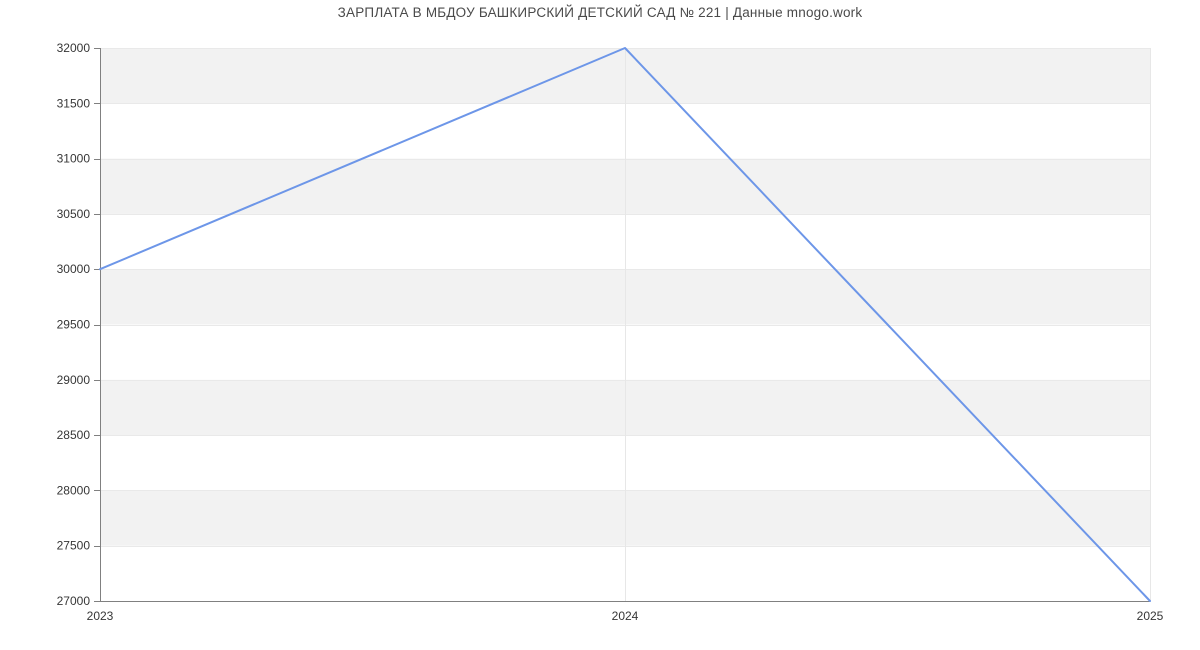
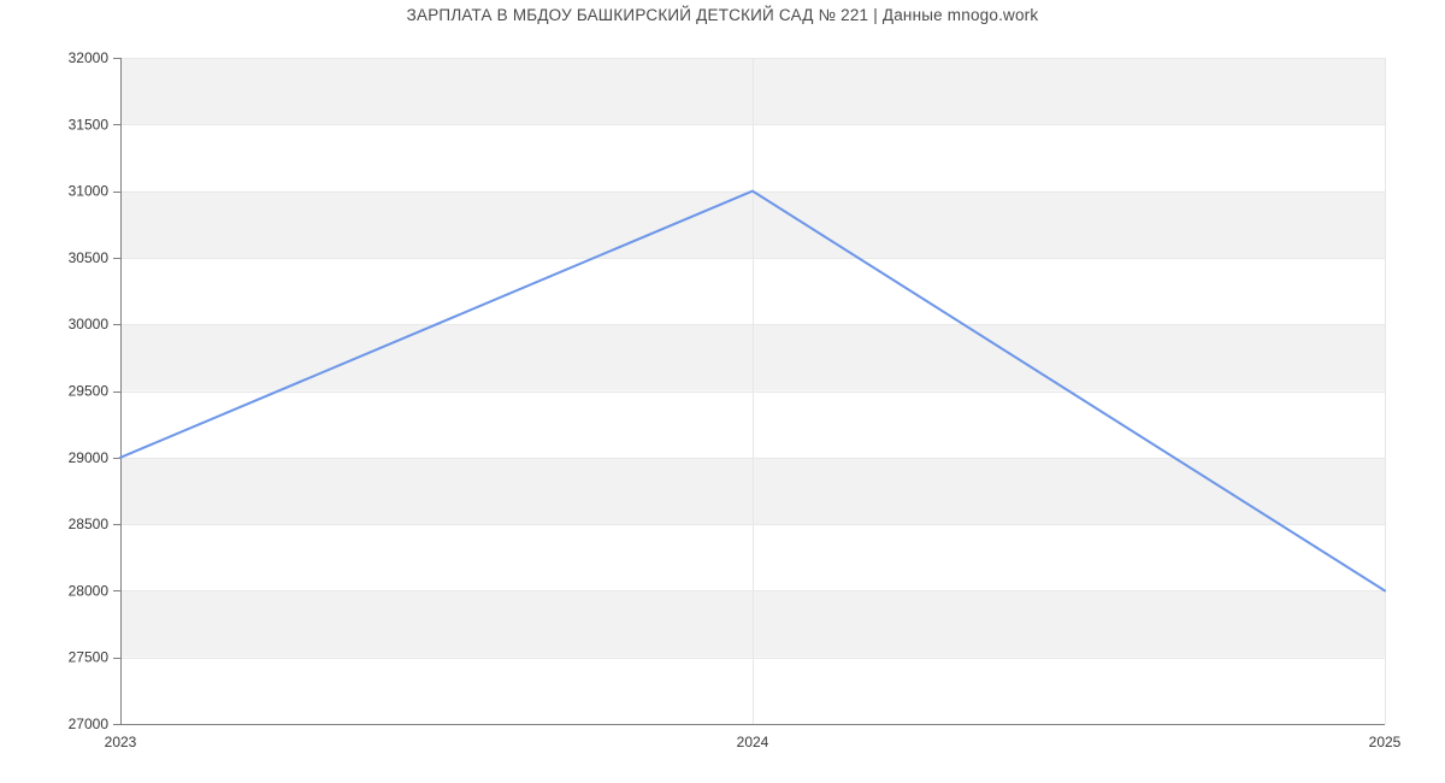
2023: 30000 -> 29000
2024: 32000 -> 31000
2025: 27000 -> 28000
